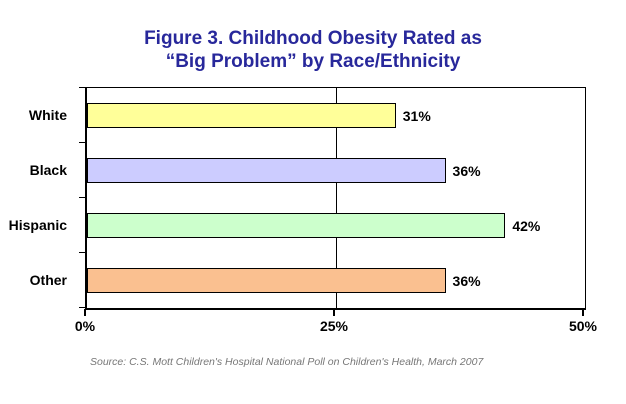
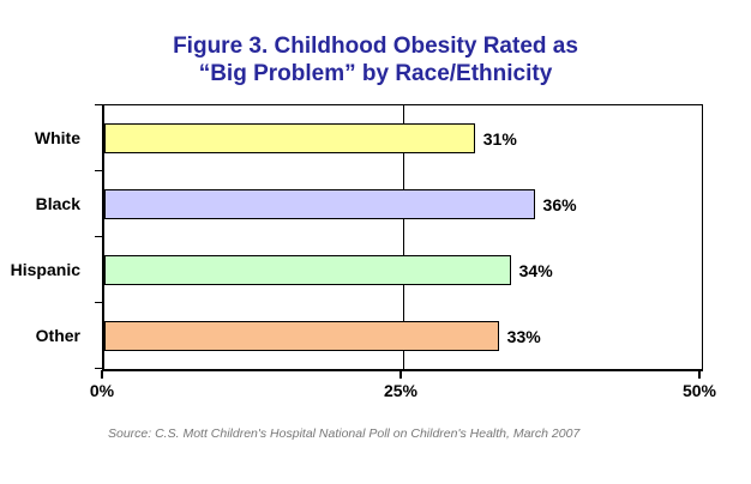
Hispanic: 42% -> 34%
Other: 36% -> 33%
